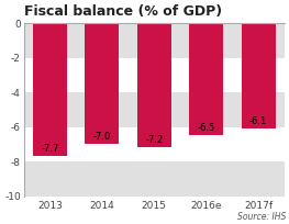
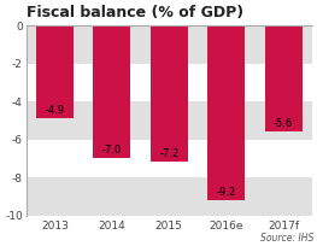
2013: -7.7 -> -4.9
2016e: -6.5 -> -9.2
2017f: -6.1 -> -5.6
